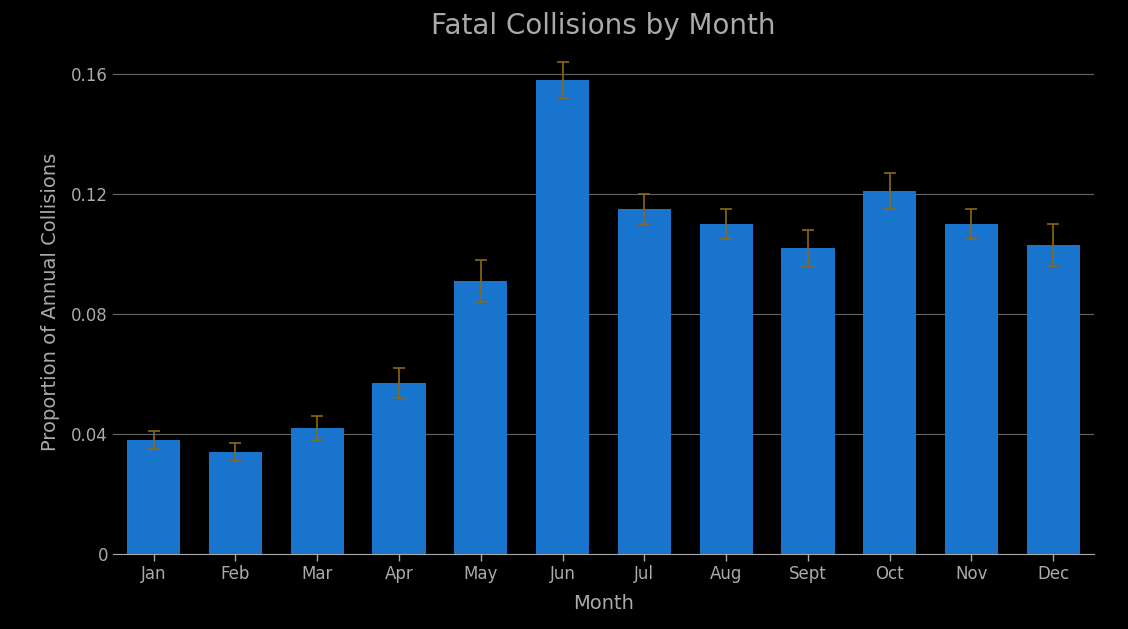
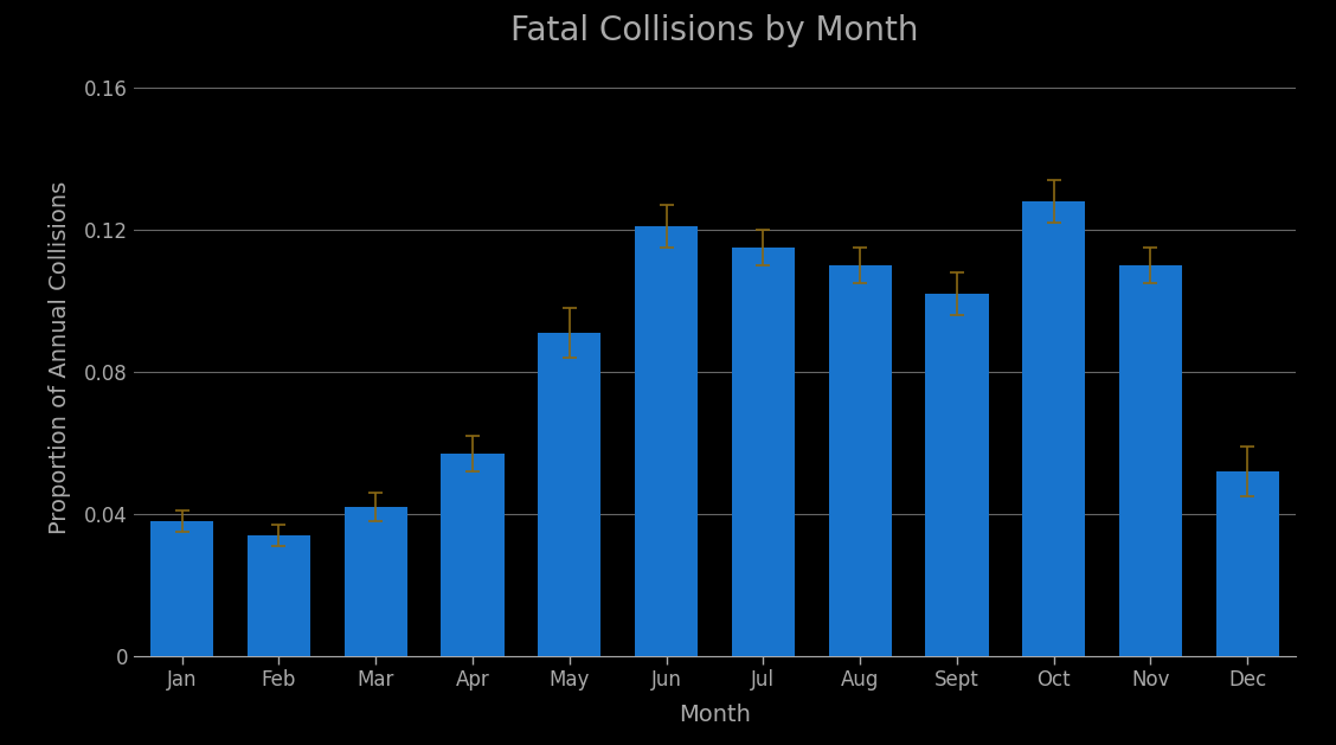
Jun: 0.158 -> 0.121
Oct: 0.121 -> 0.128
Dec: 0.103 -> 0.052
